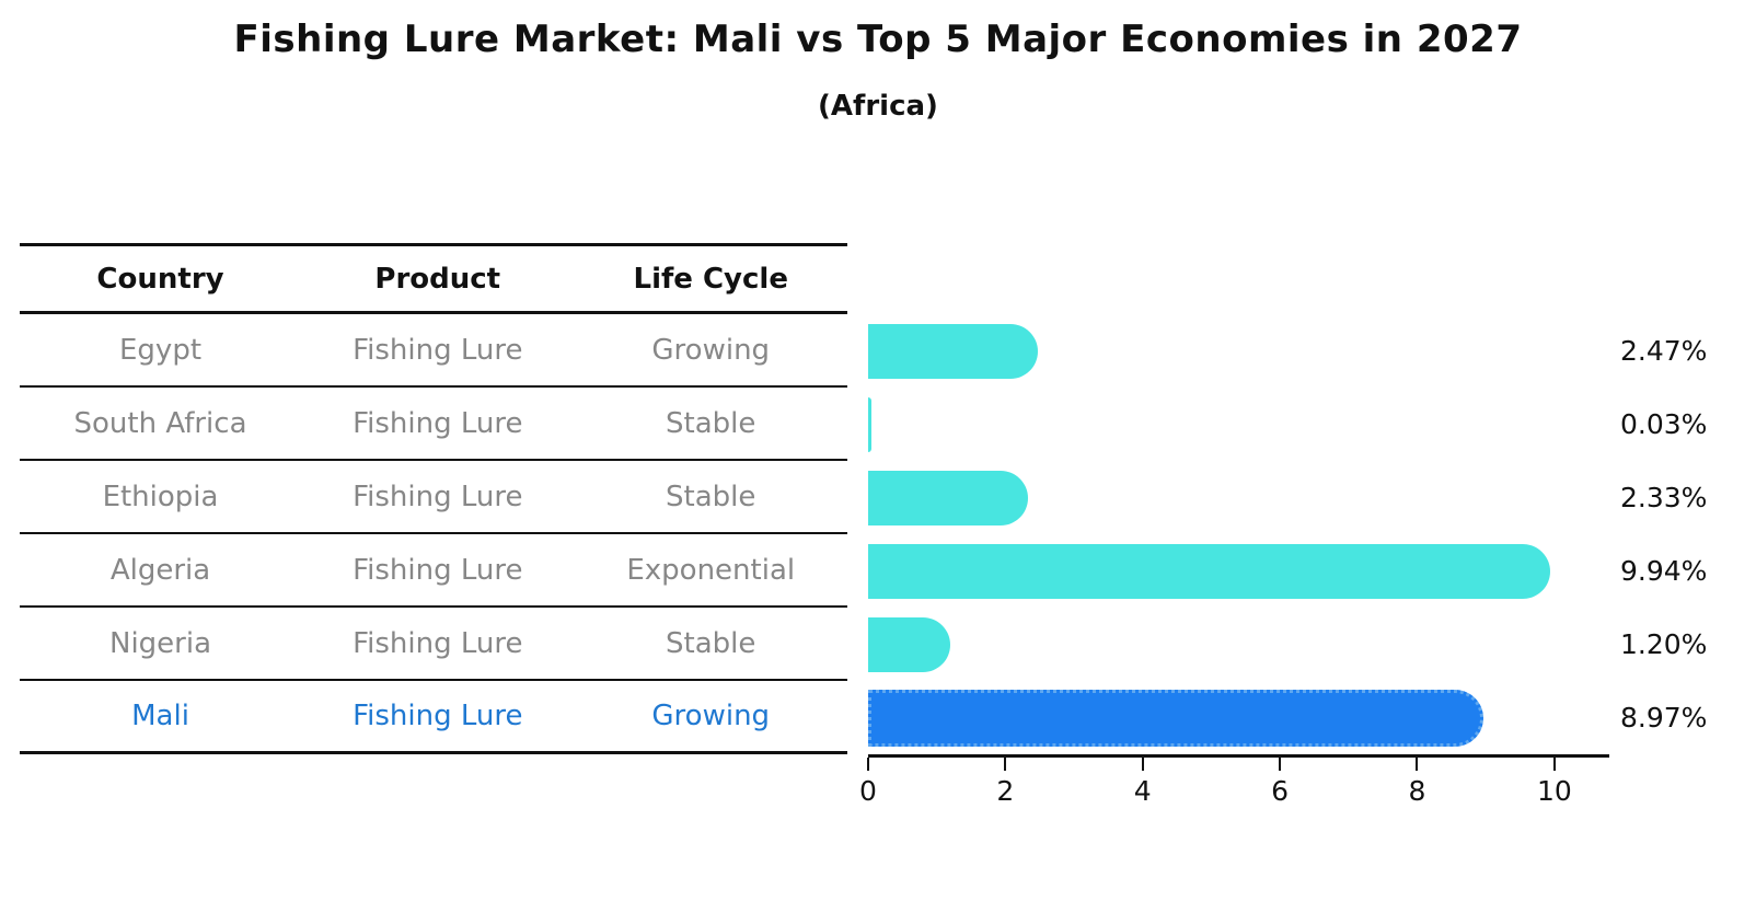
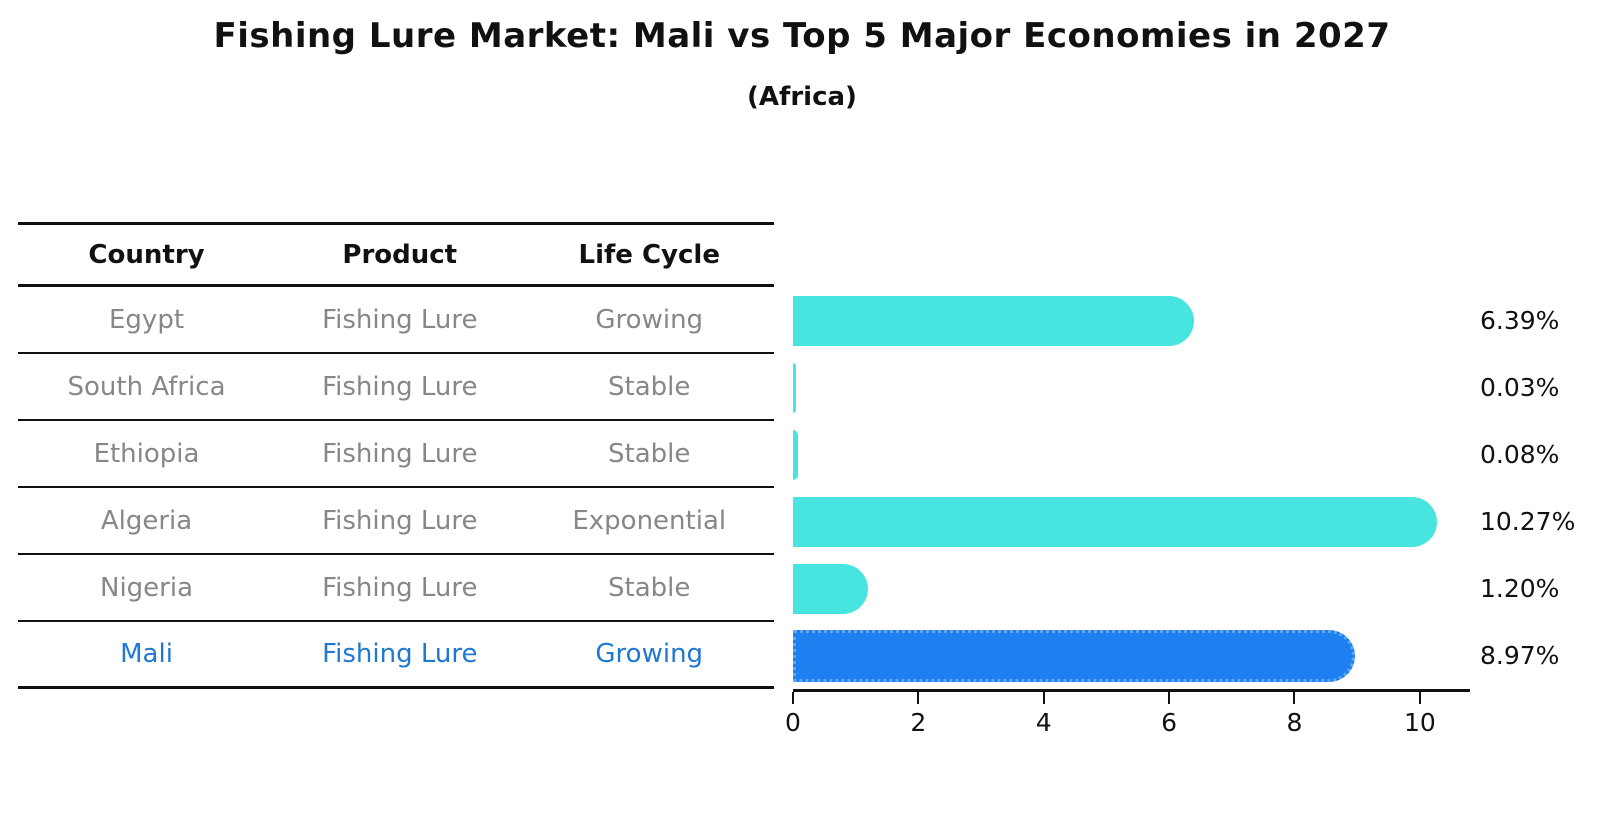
Egypt: 2.47% -> 6.39%
Ethiopia: 2.33% -> 0.08%
Algeria: 9.94% -> 10.27%
